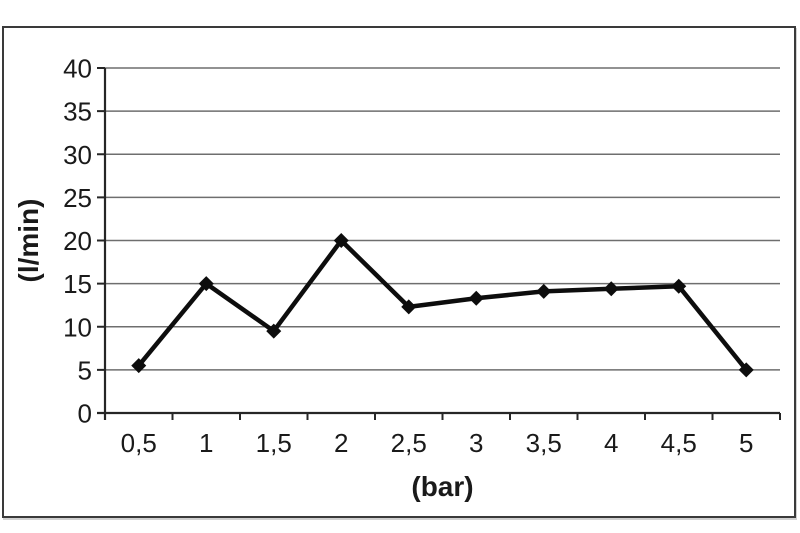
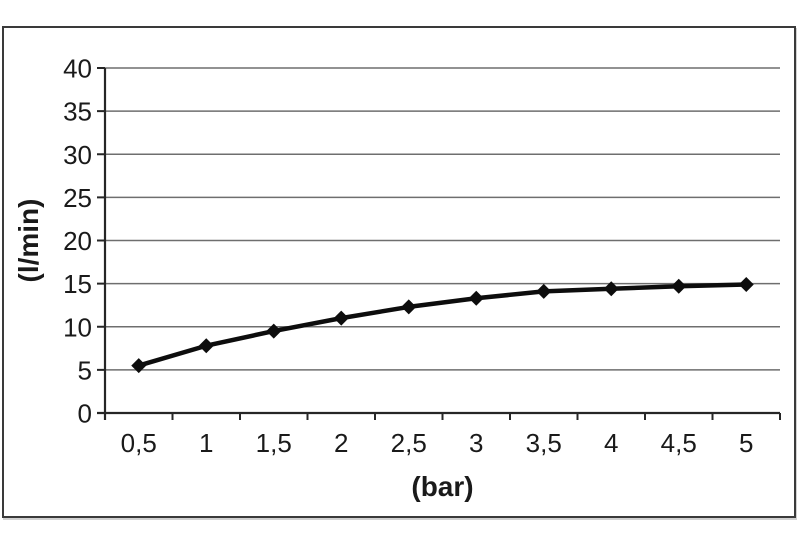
1: 15 -> 8
2: 20 -> 11
5: 5 -> 15
